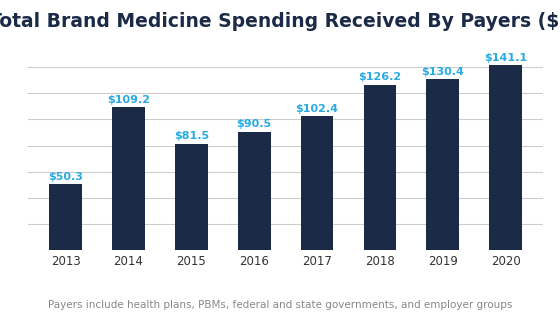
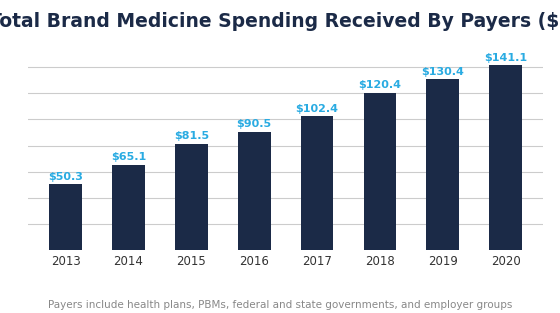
2014: $109.2 -> $65.1
2018: $126.2 -> $120.4
